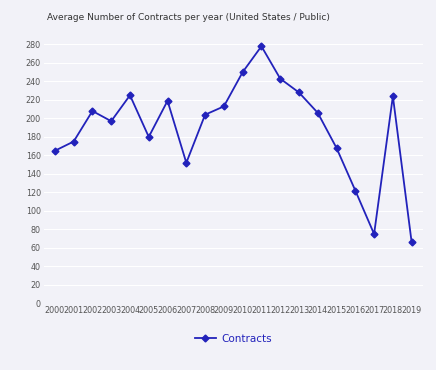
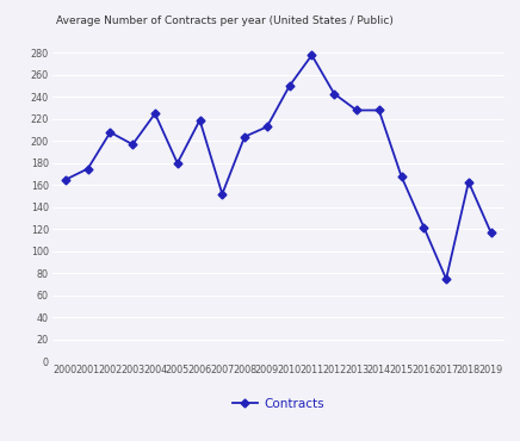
2014: 206 -> 228
2018: 224 -> 163
2019: 66 -> 117
